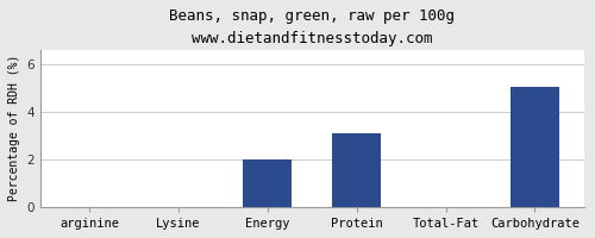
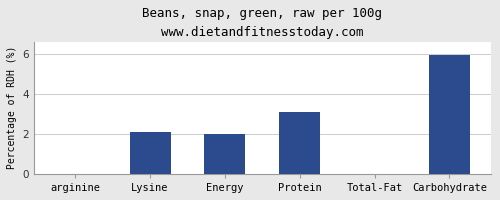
Lysine: 0.04 -> 2.10
Carbohydrate: 5.05 -> 5.95
